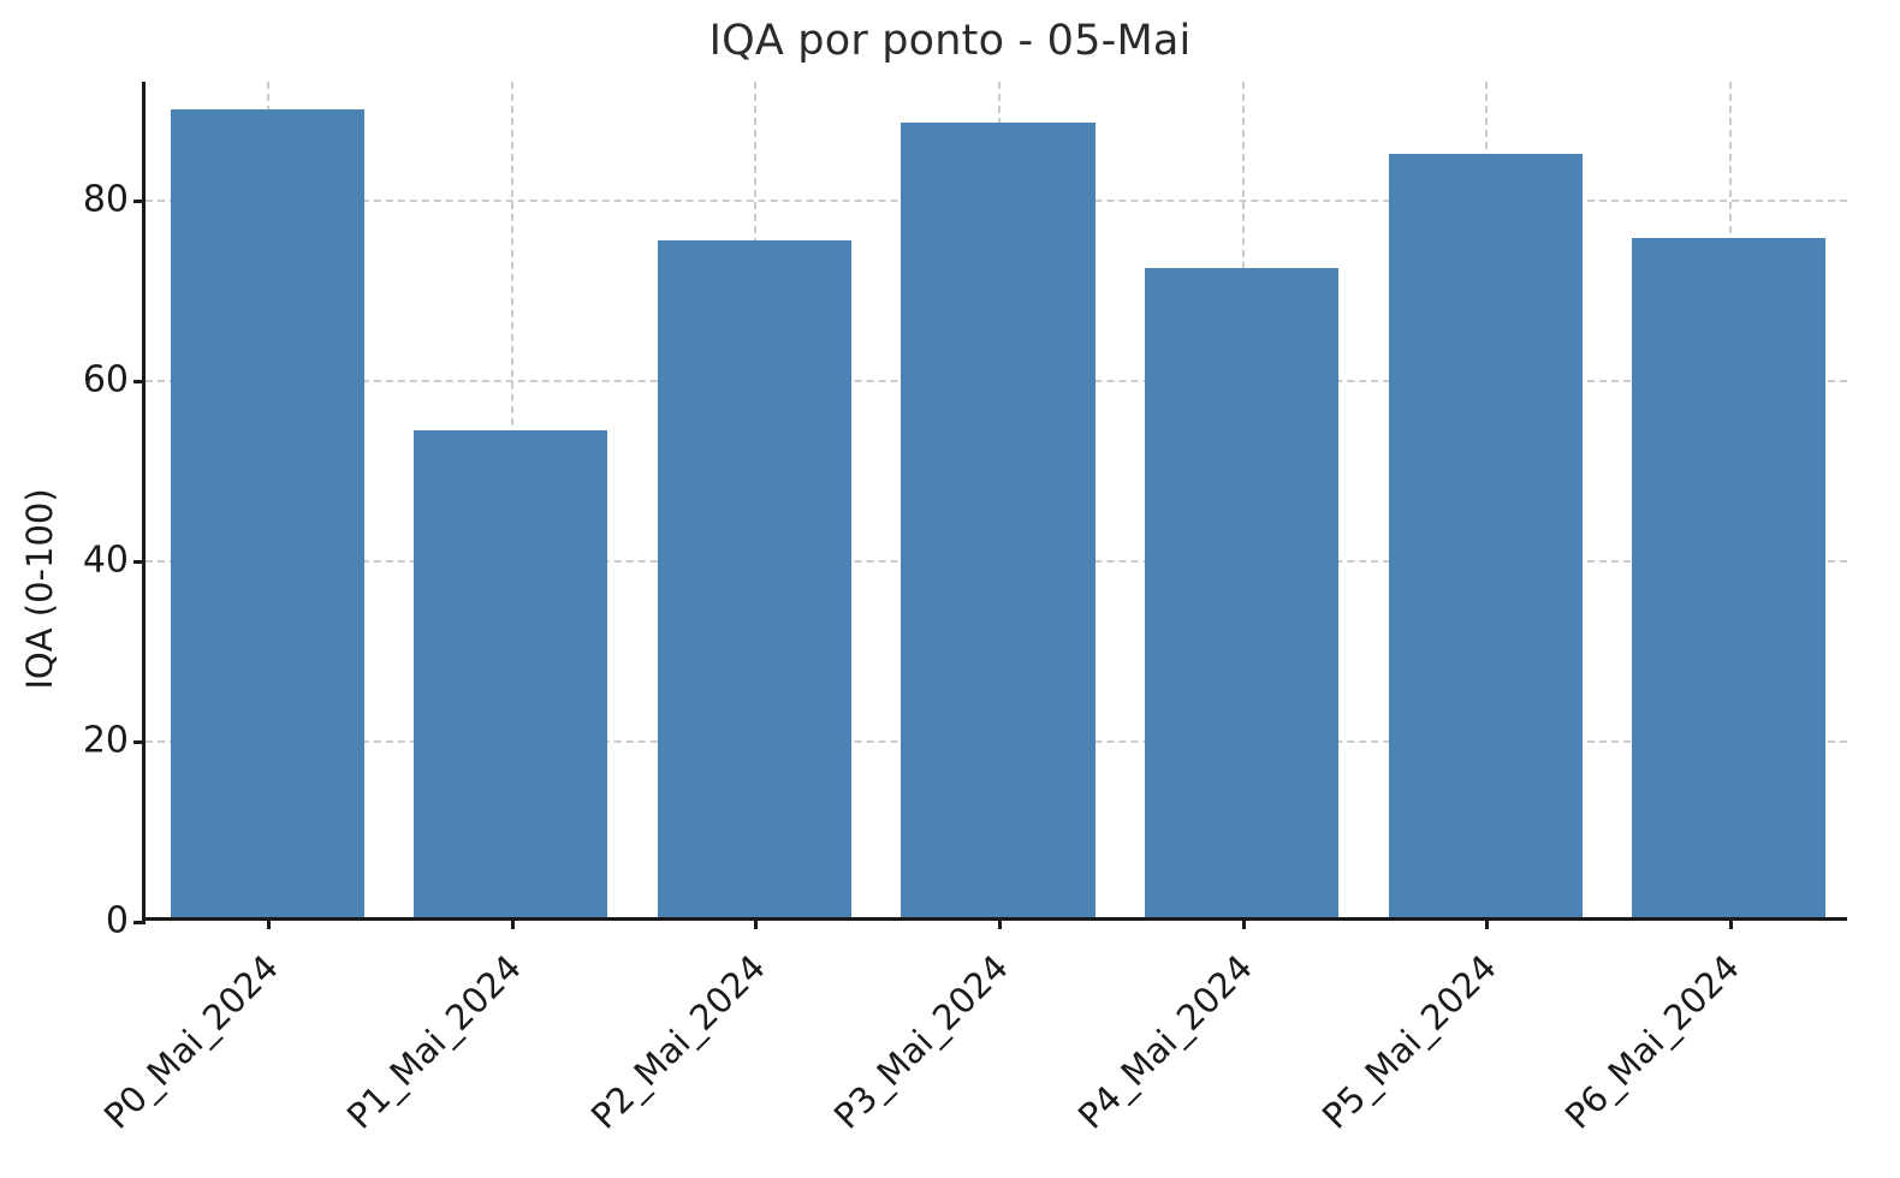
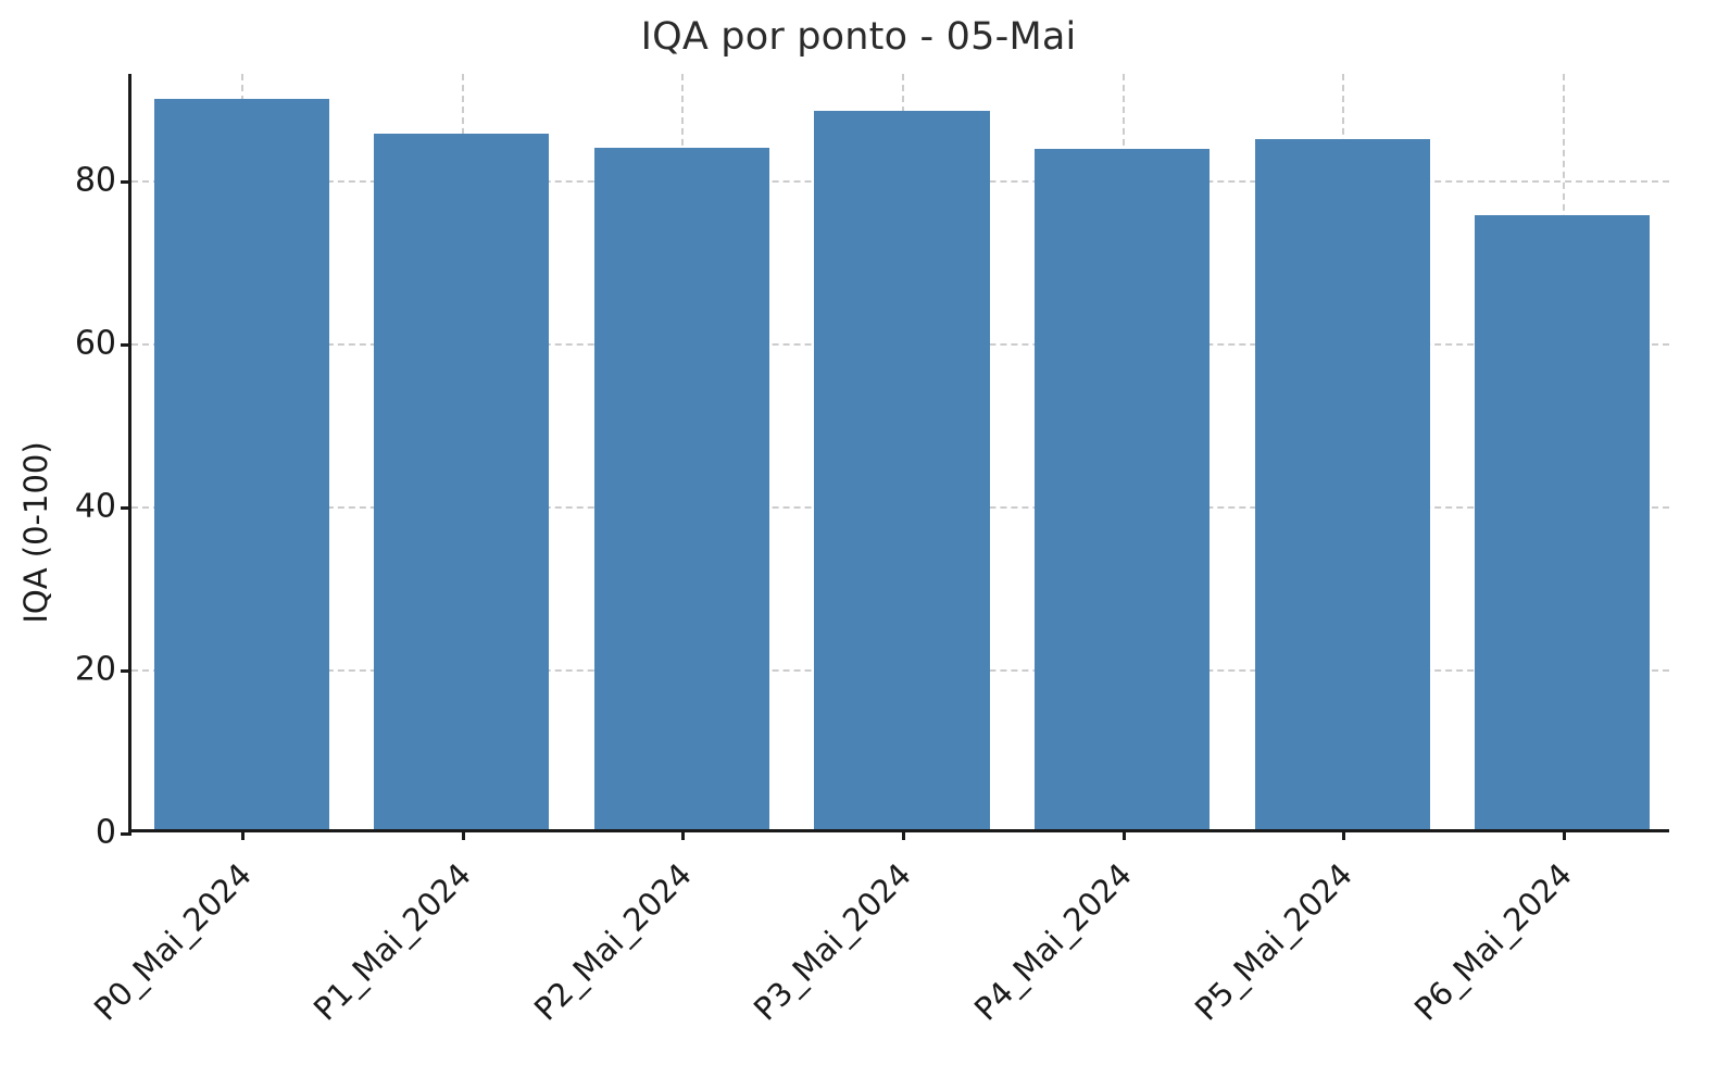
P1_Mai_2024: 54 -> 85
P2_Mai_2024: 75 -> 84
P4_Mai_2024: 72 -> 83
